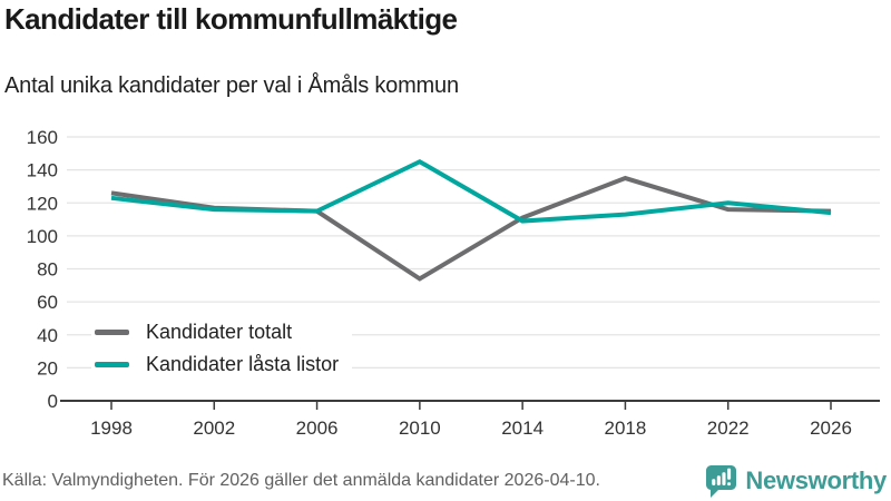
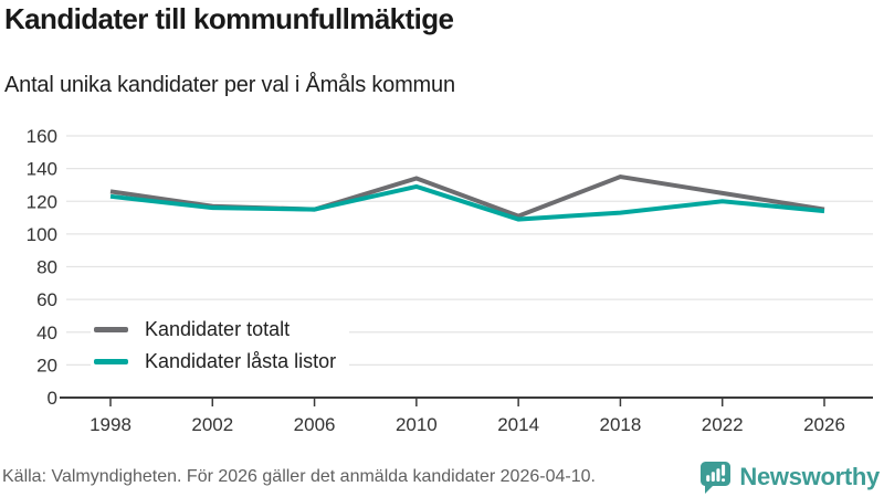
Kandidater totalt/2010: 74 -> 134
Kandidater låsta listor/2010: 145 -> 129
Kandidater totalt/2022: 116 -> 125
